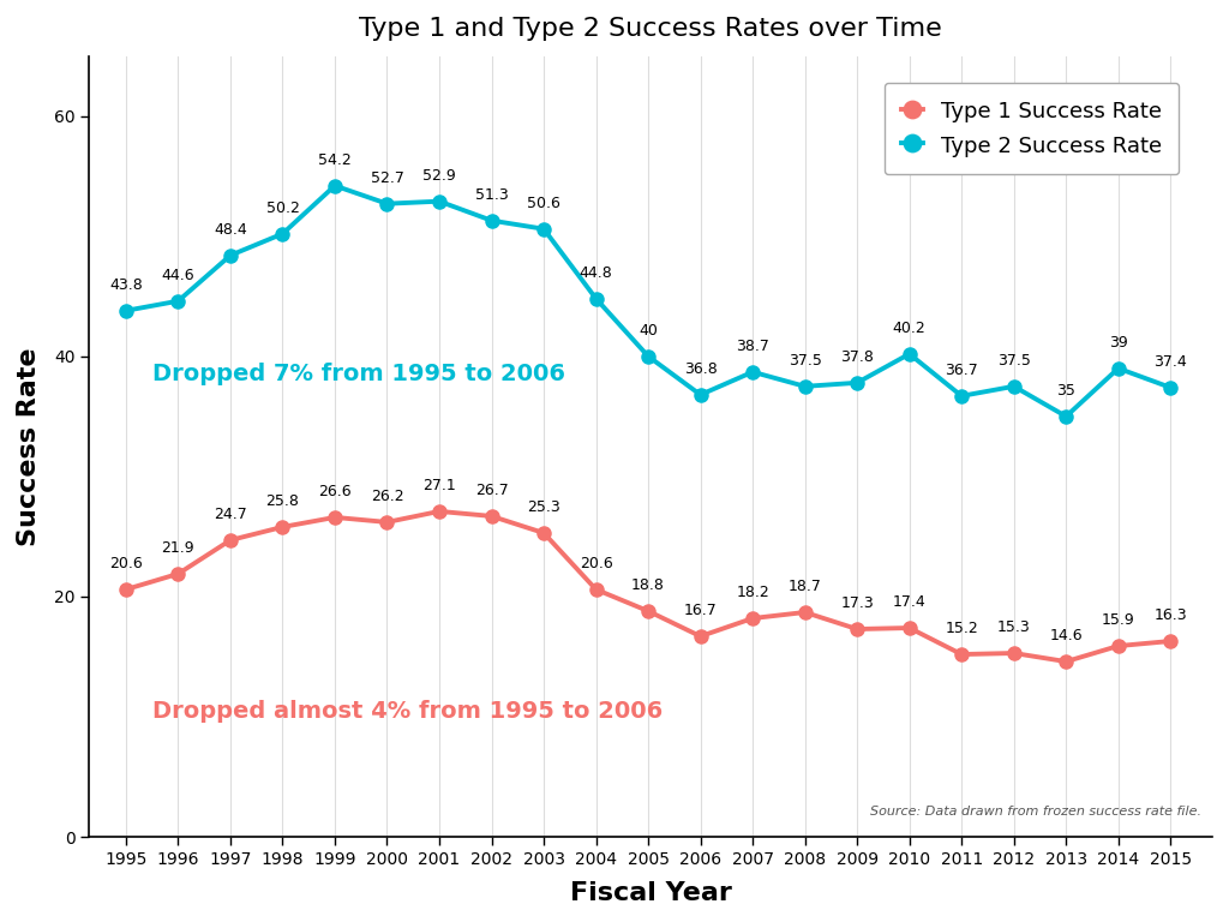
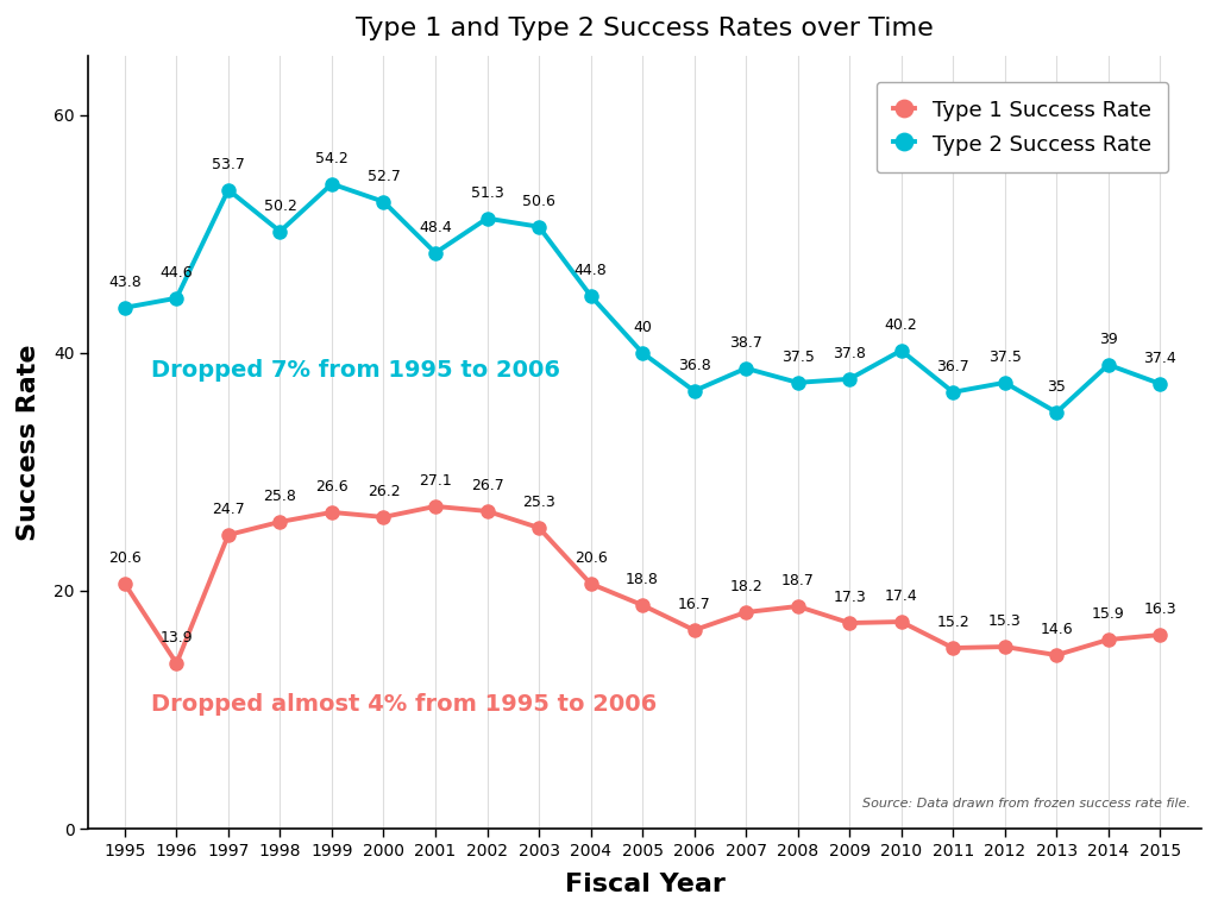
Type 1 Success Rate/1996: 21.9 -> 13.9
Type 2 Success Rate/1997: 48.4 -> 53.7
Type 2 Success Rate/2001: 52.9 -> 48.4
